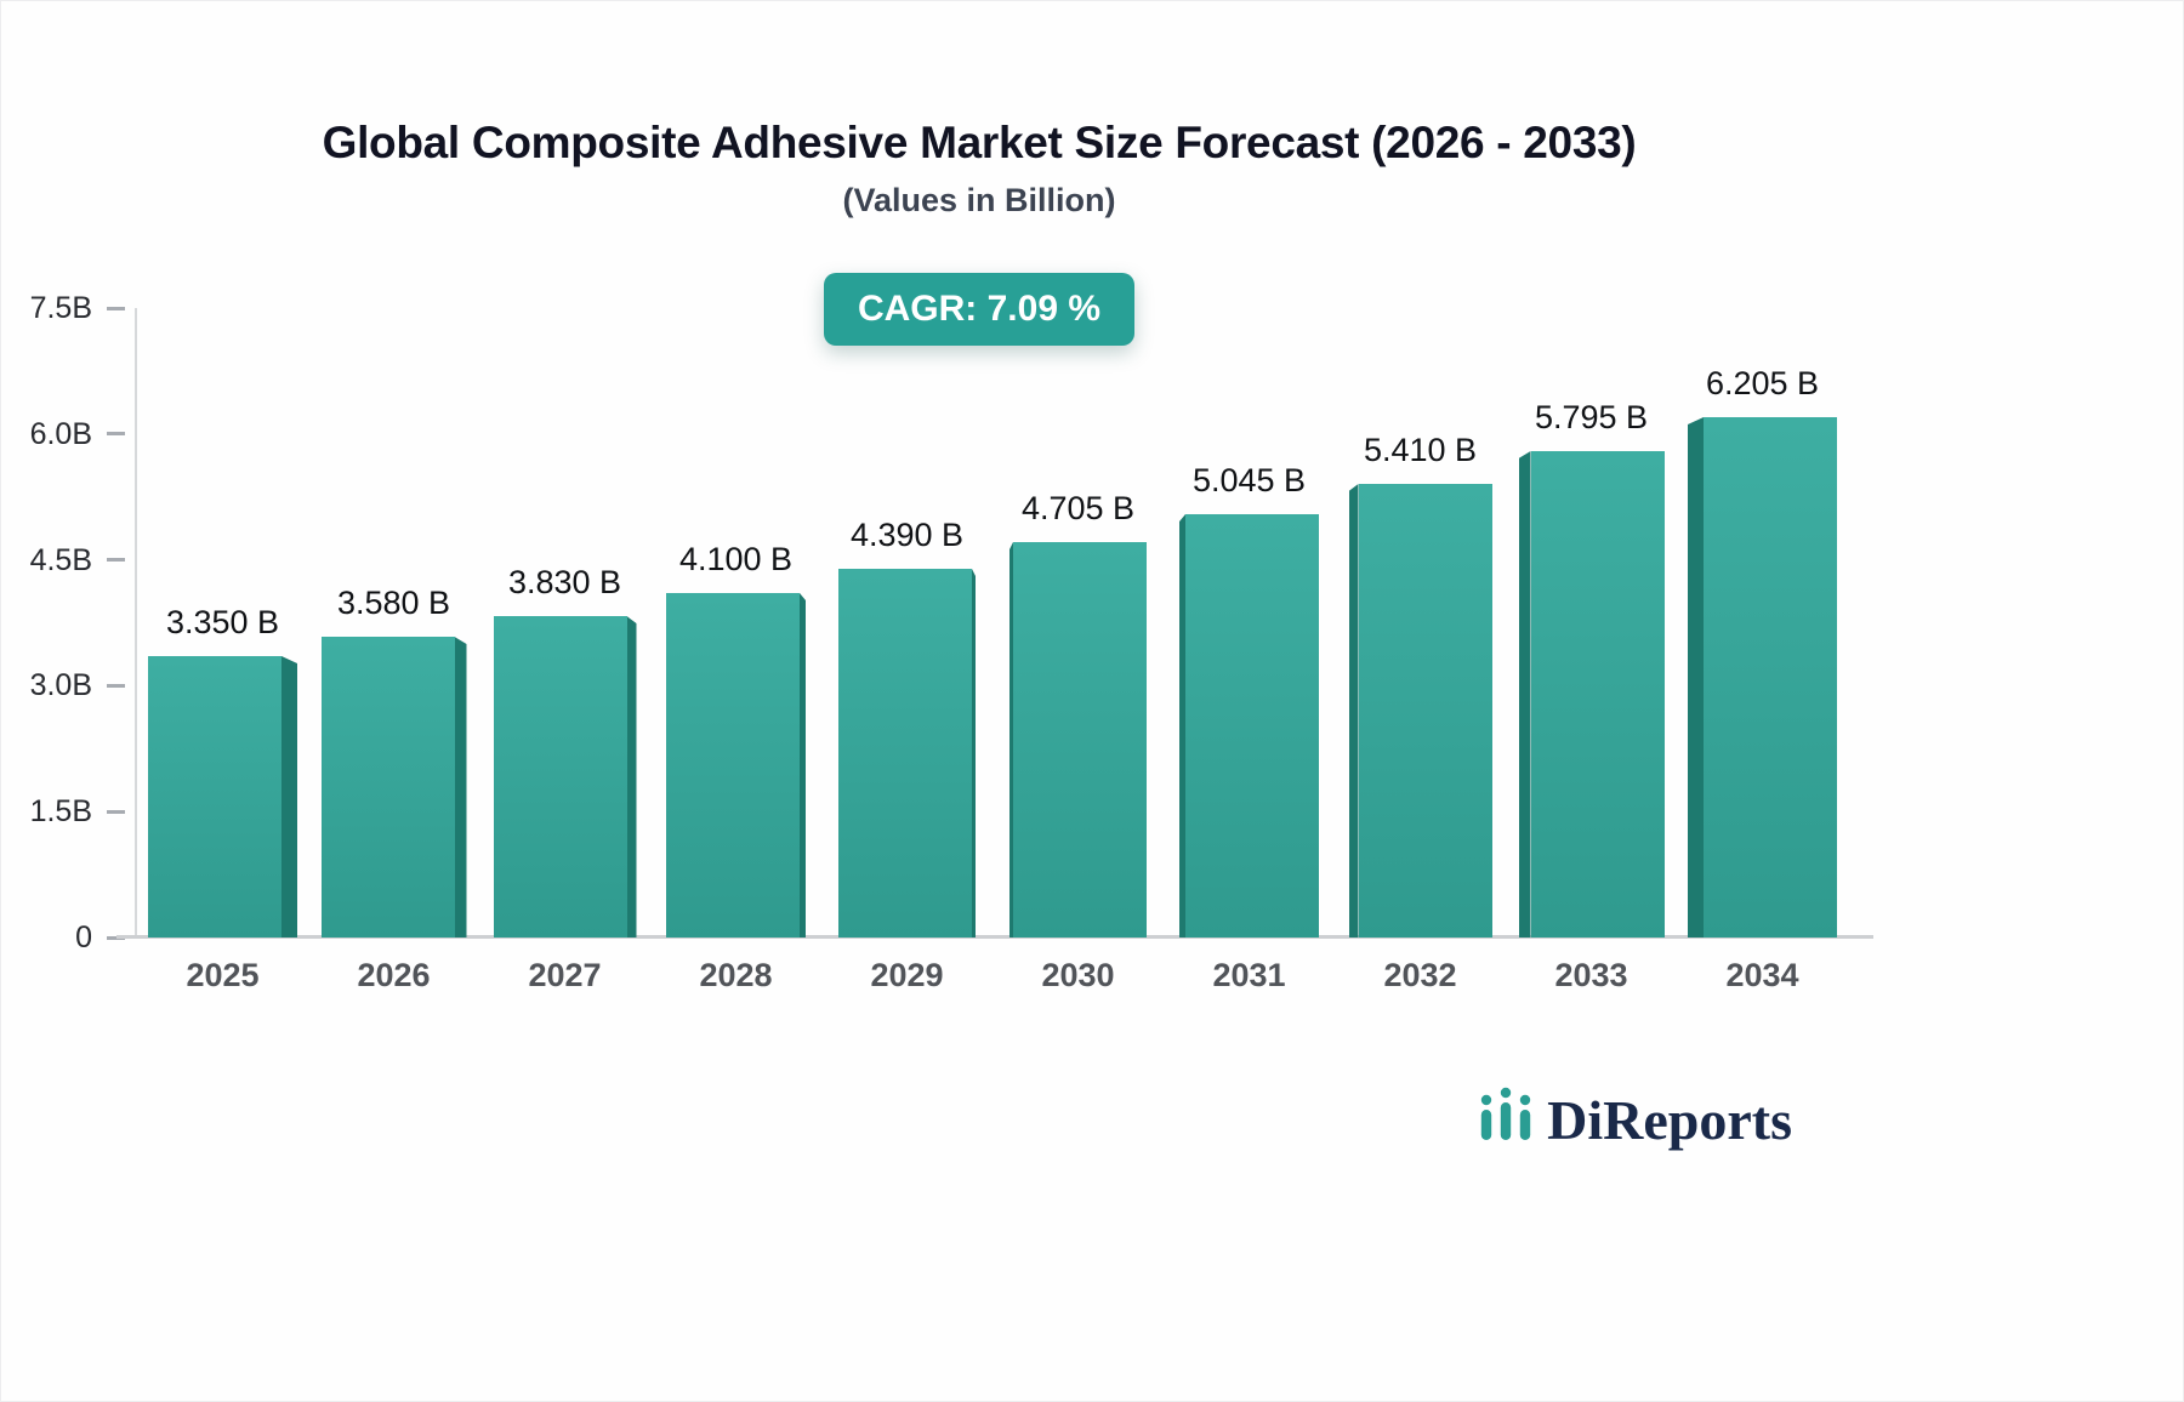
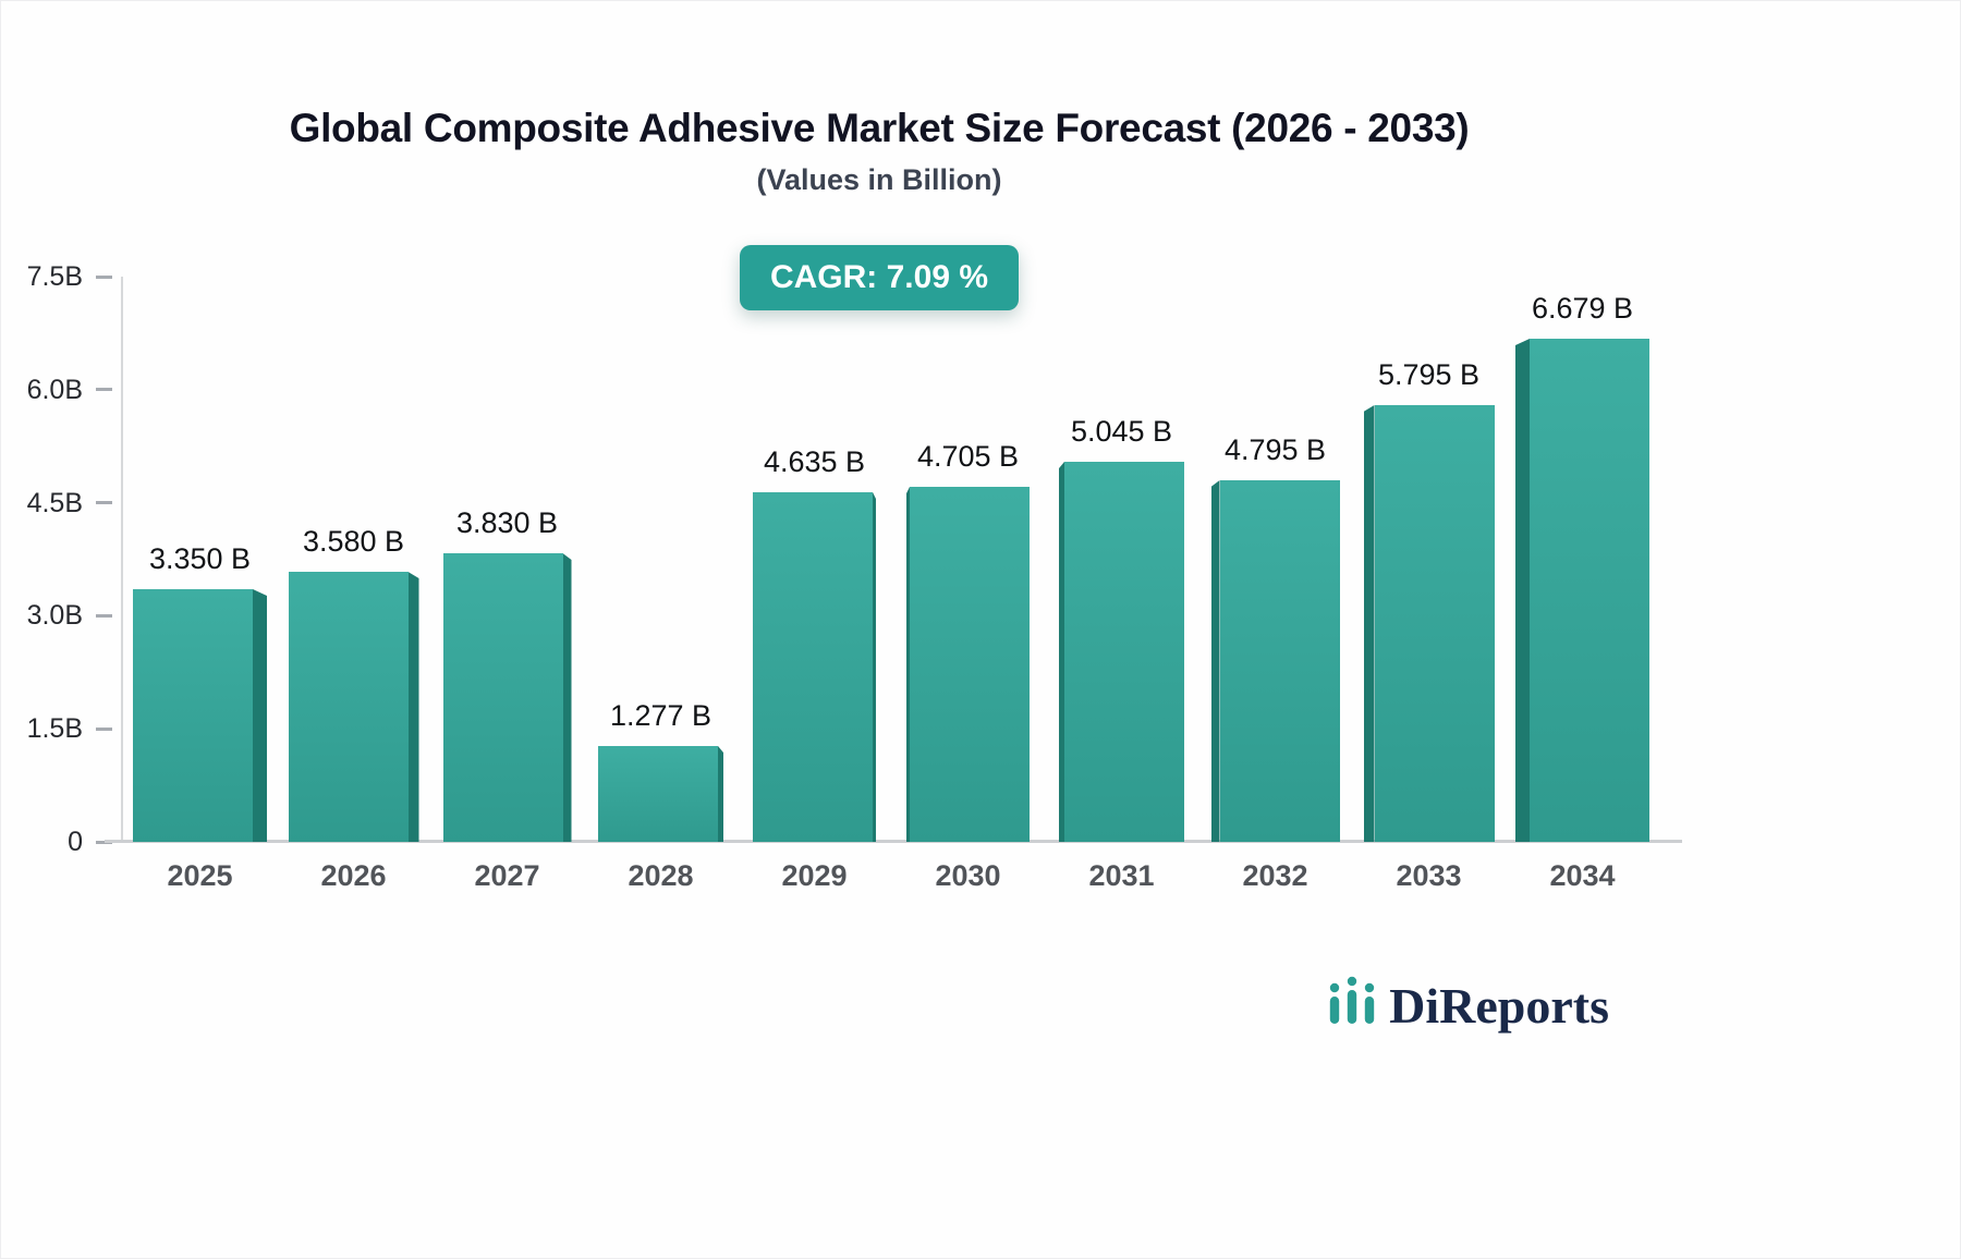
2028: 4.100 -> 1.277
2029: 4.390 -> 4.635
2032: 5.410 -> 4.795
2034: 6.205 -> 6.679
